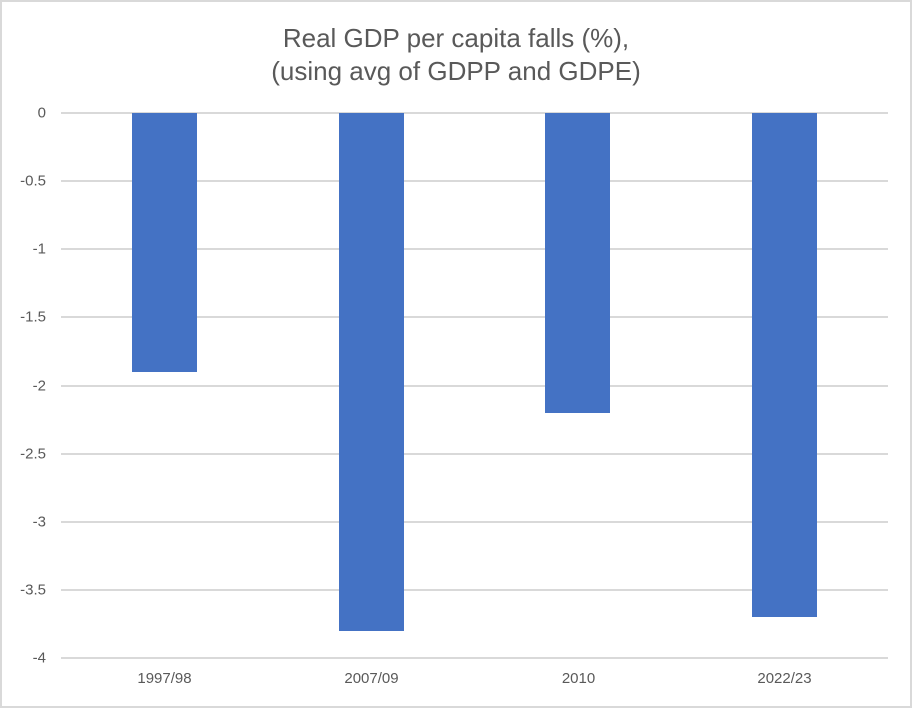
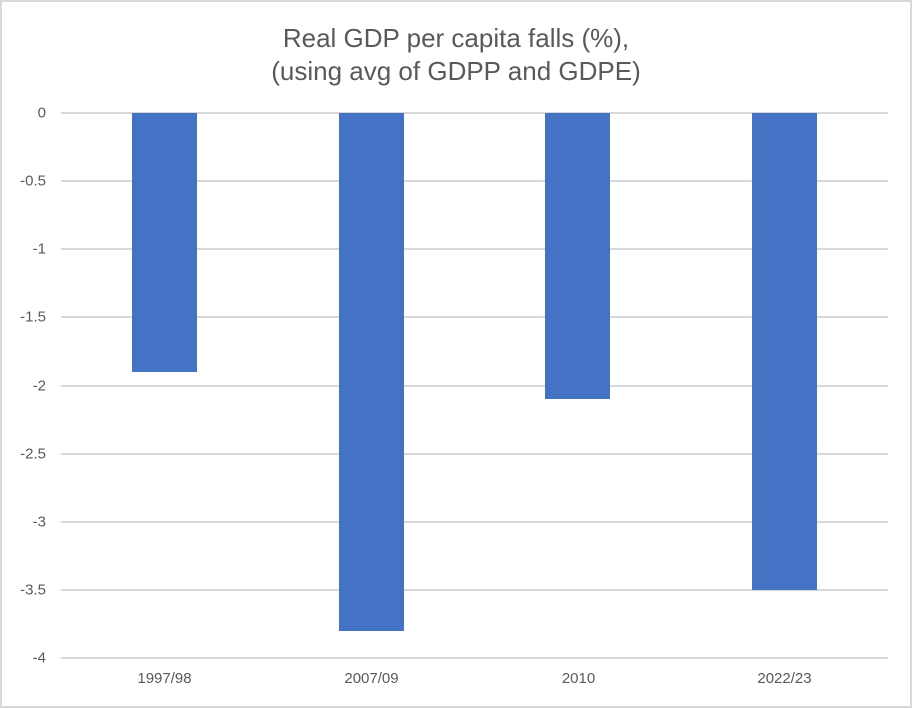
2010: -2.2 -> -2.1
2022/23: -3.7 -> -3.5
